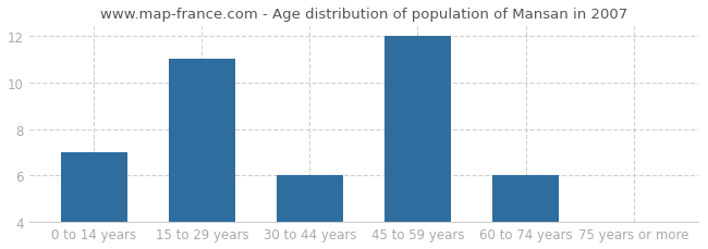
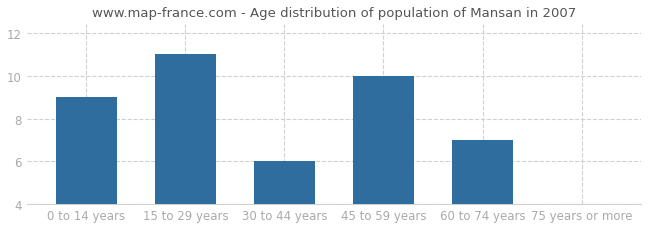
0 to 14 years: 7.00 -> 9.00
45 to 59 years: 12.00 -> 10.00
60 to 74 years: 6.00 -> 7.00
